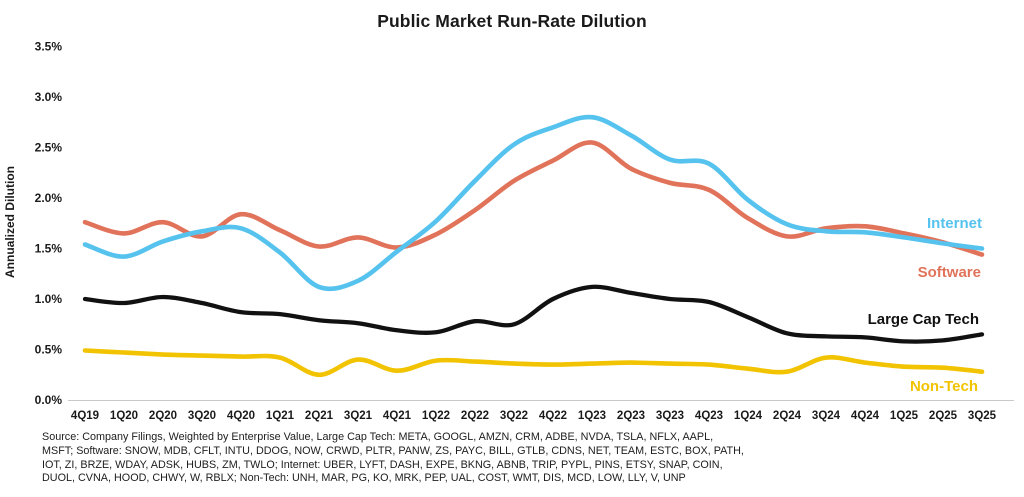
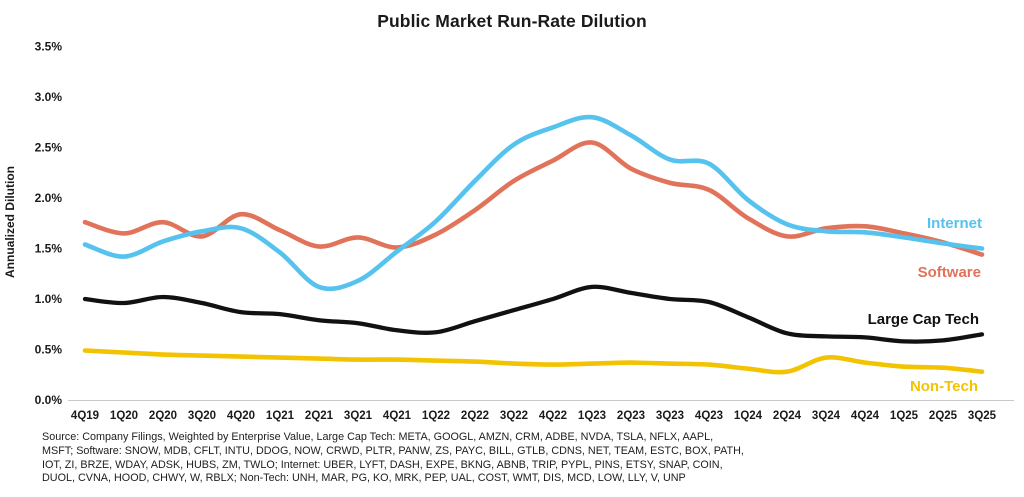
Non-Tech/2Q21: 0.25% -> 0.41%
Non-Tech/4Q21: 0.29% -> 0.40%
Large Cap Tech/3Q22: 0.75% -> 0.89%
